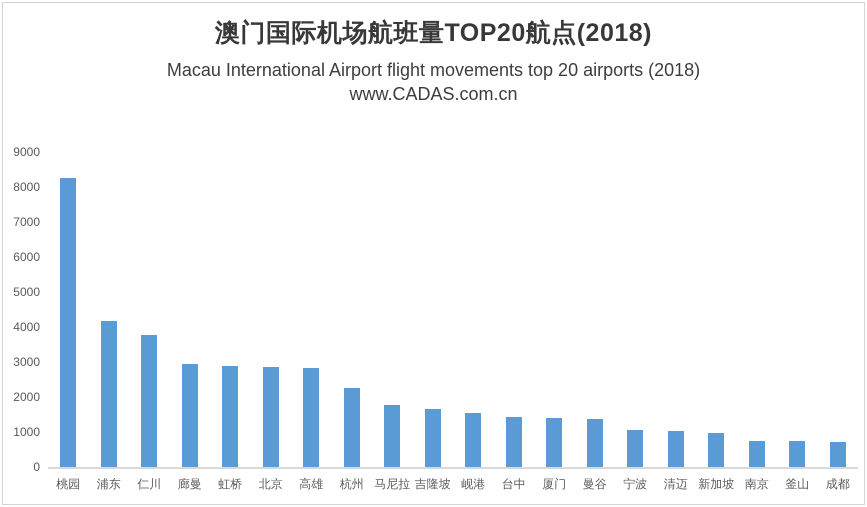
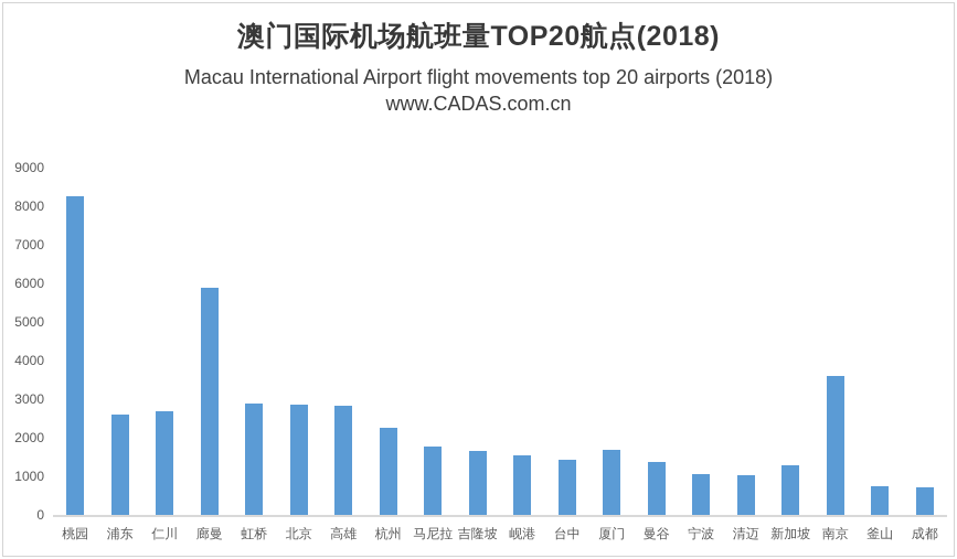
浦东: 4200 -> 2600
仁川: 3800 -> 2700
廊曼: 3000 -> 5900
厦门: 1400 -> 1700
新加坡: 1000 -> 1300
南京: 700 -> 3600
